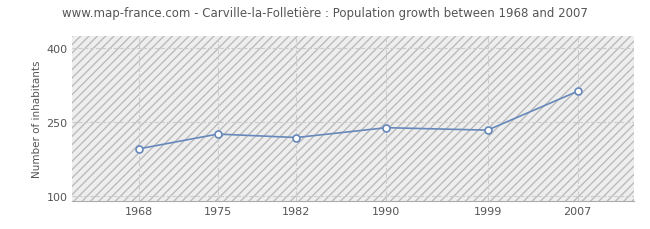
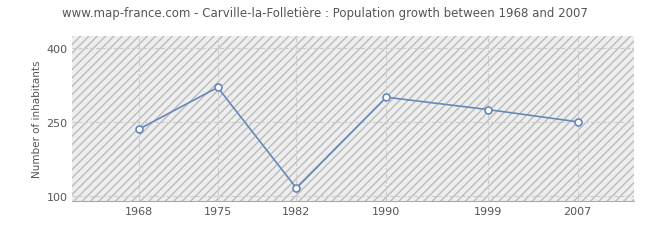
1968: 195 -> 235
1975: 225 -> 320
1982: 218 -> 115
1990: 238 -> 300
1999: 233 -> 275
2007: 312 -> 250
